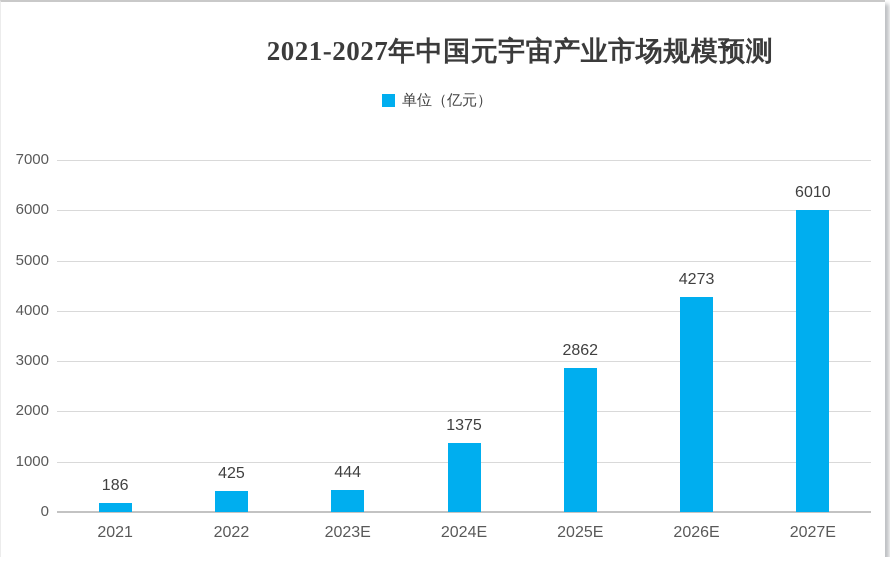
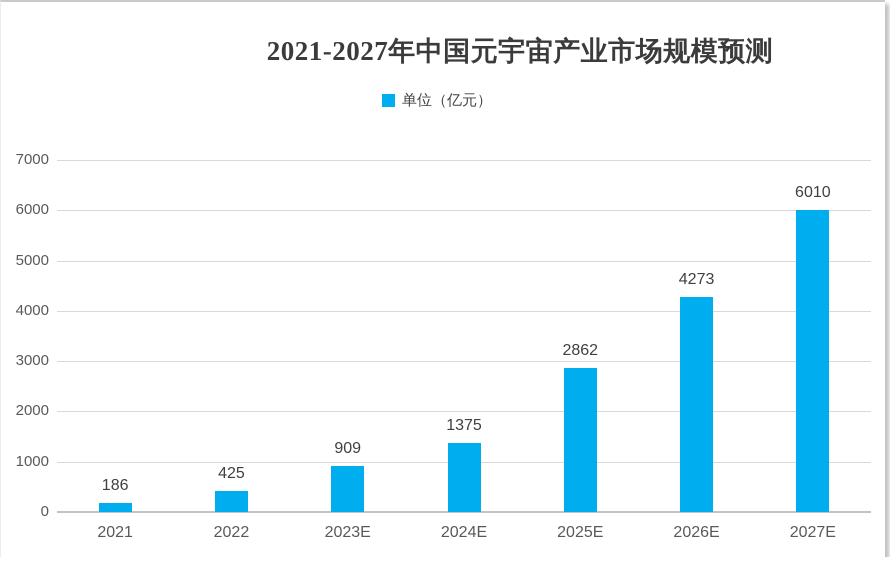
2023E: 444 -> 909
